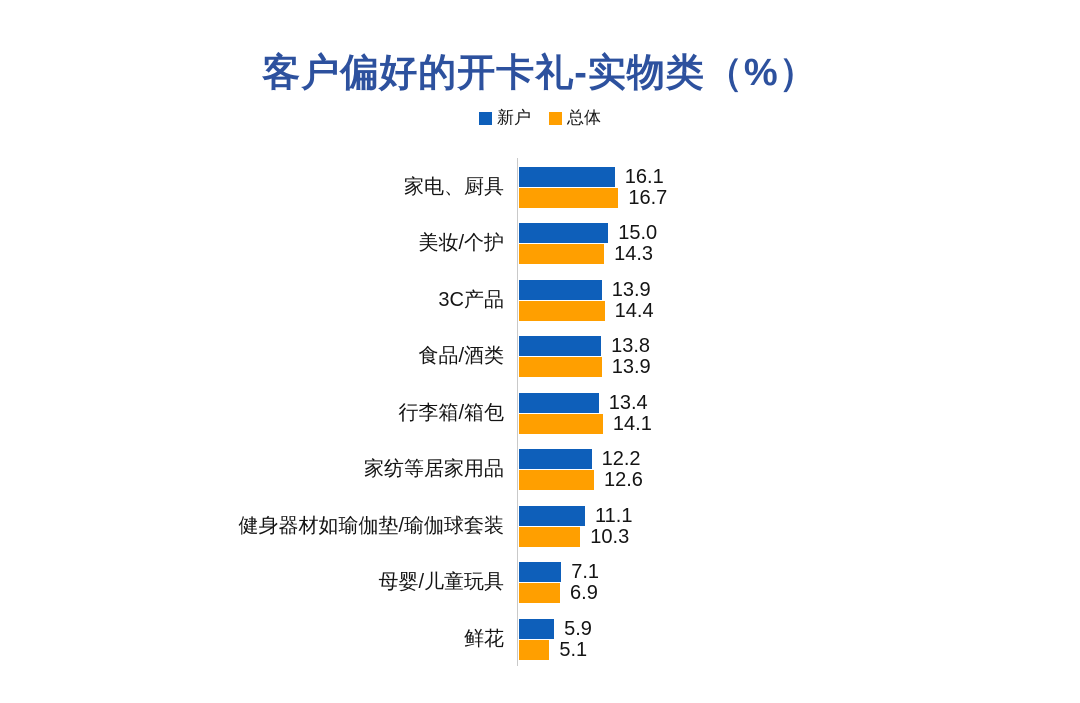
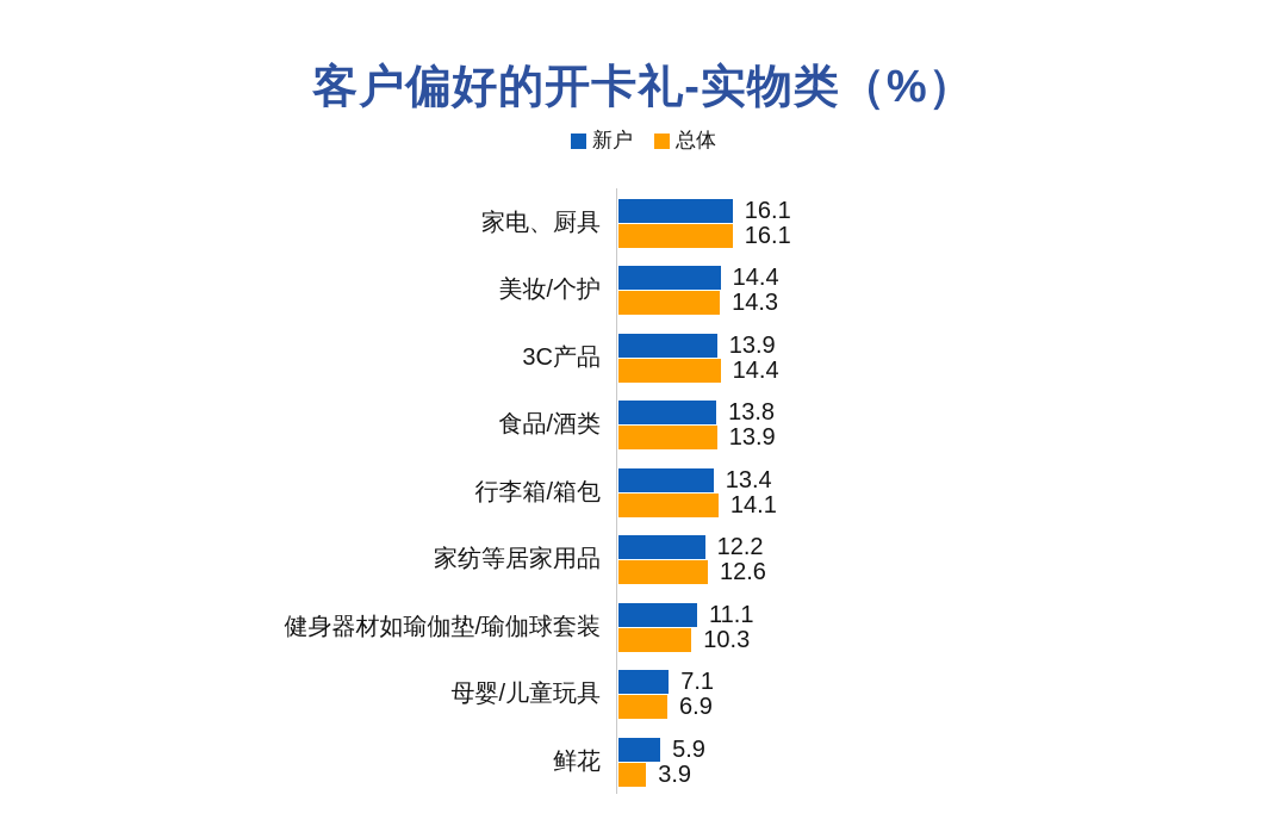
总体/家电、厨具: 16.7 -> 16.1
新户/美妆/个护: 15.0 -> 14.4
总体/鲜花: 5.1 -> 3.9
